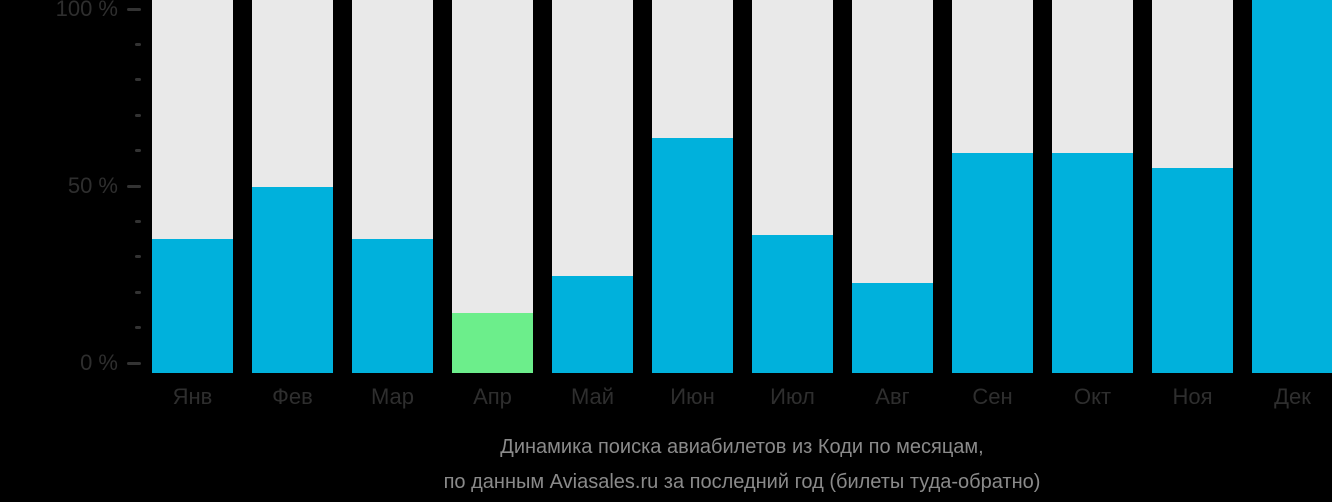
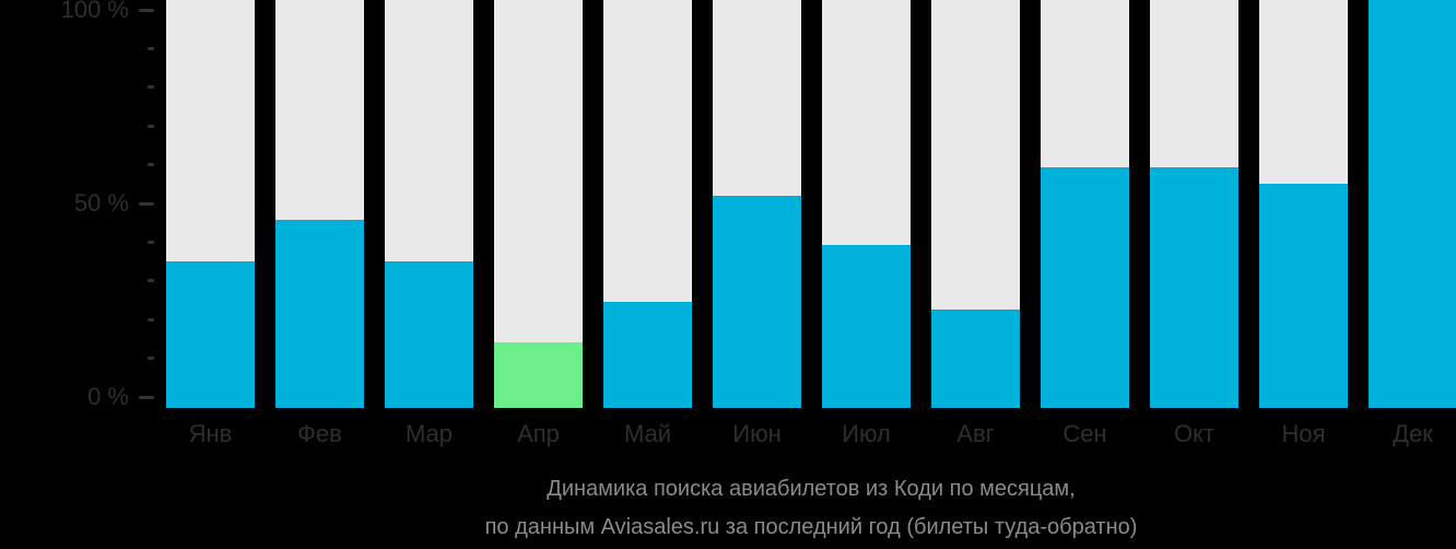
Фев: 50% -> 46%
Июн: 63% -> 52%
Июл: 37% -> 40%
